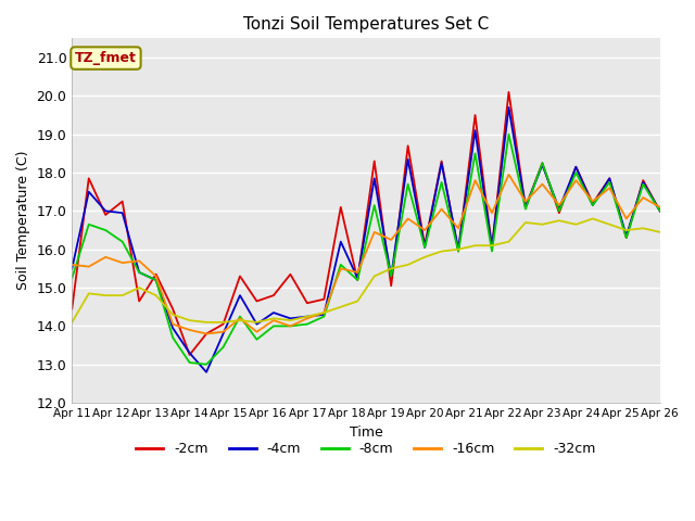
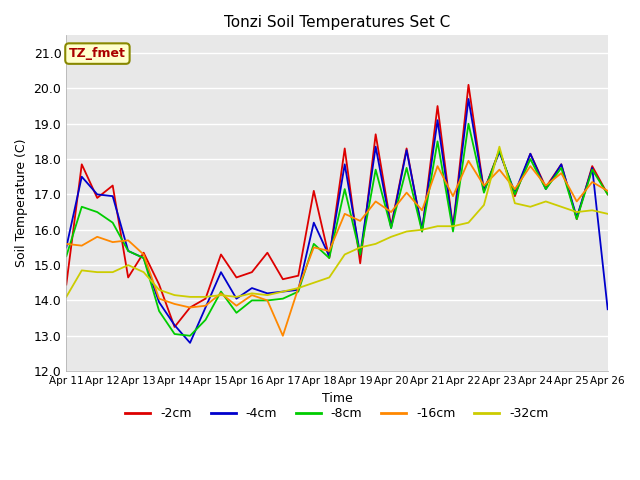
-16cm/Apr 17: 14.20 -> 13.00
-32cm/Apr 23: 16.65 -> 18.35
-4cm/Apr 26: 17.00 -> 13.75
